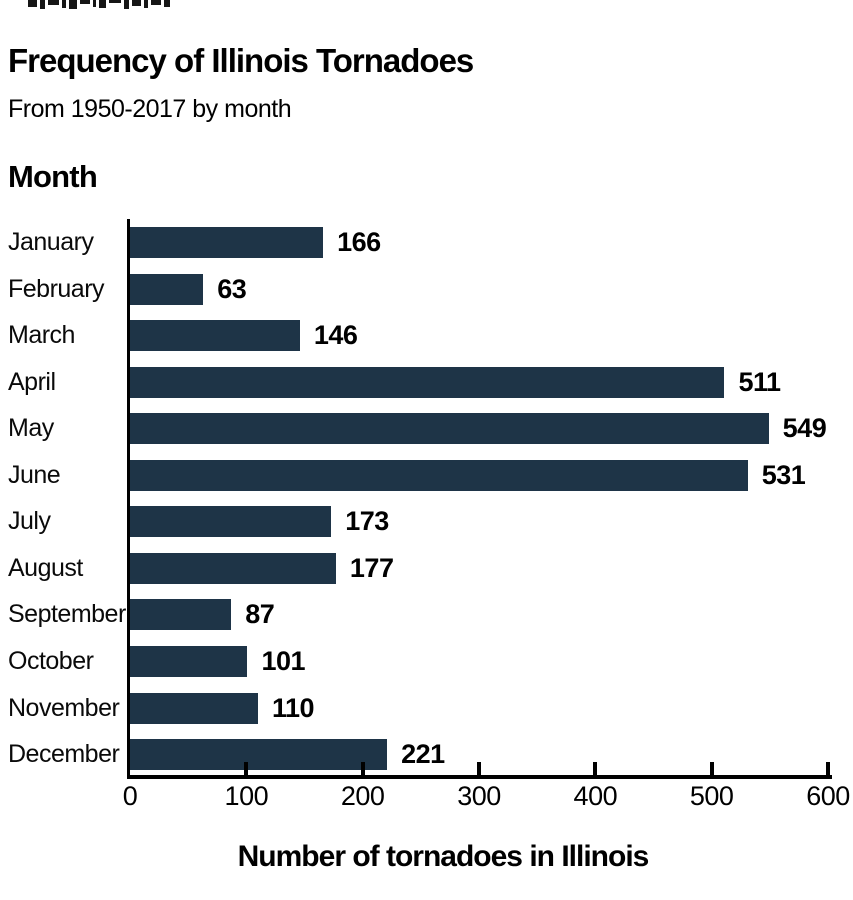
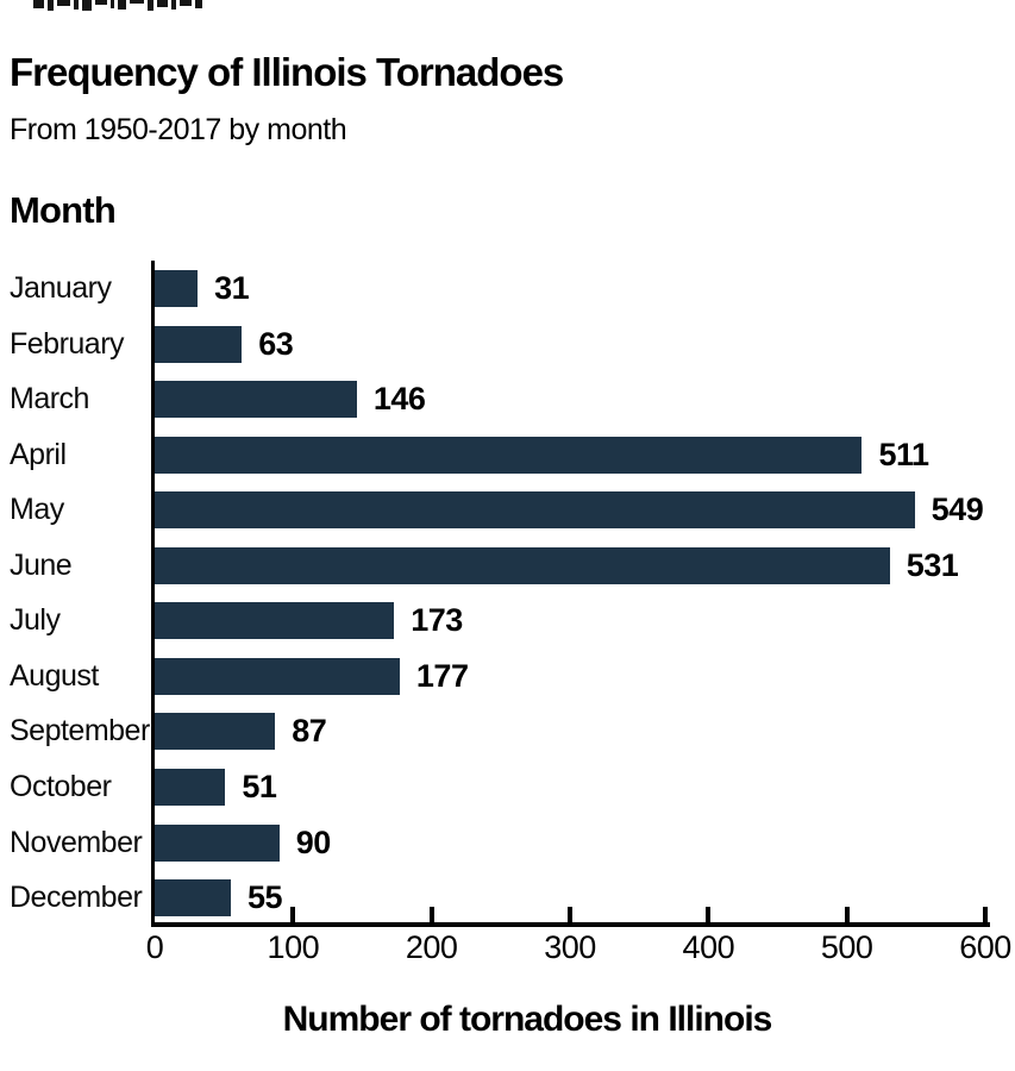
January: 166 -> 31
October: 101 -> 51
November: 110 -> 90
December: 221 -> 55
